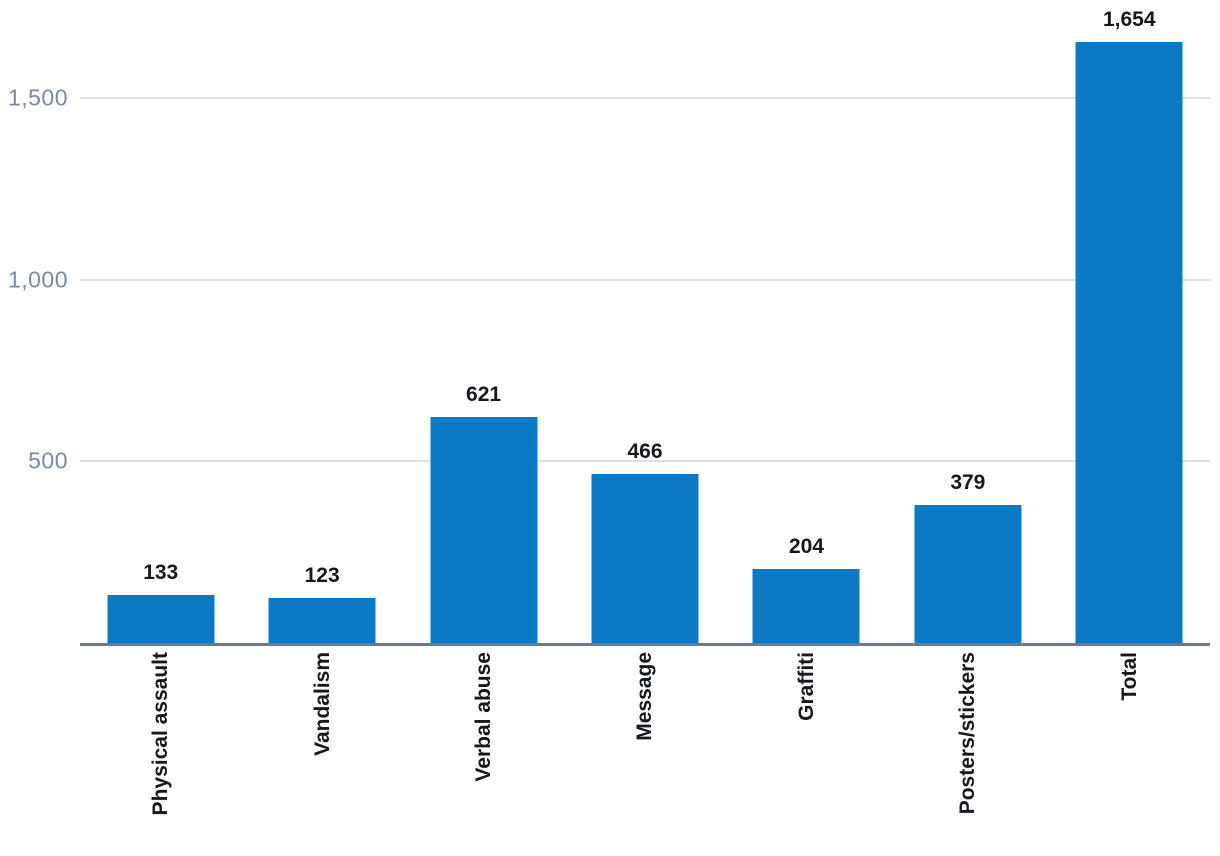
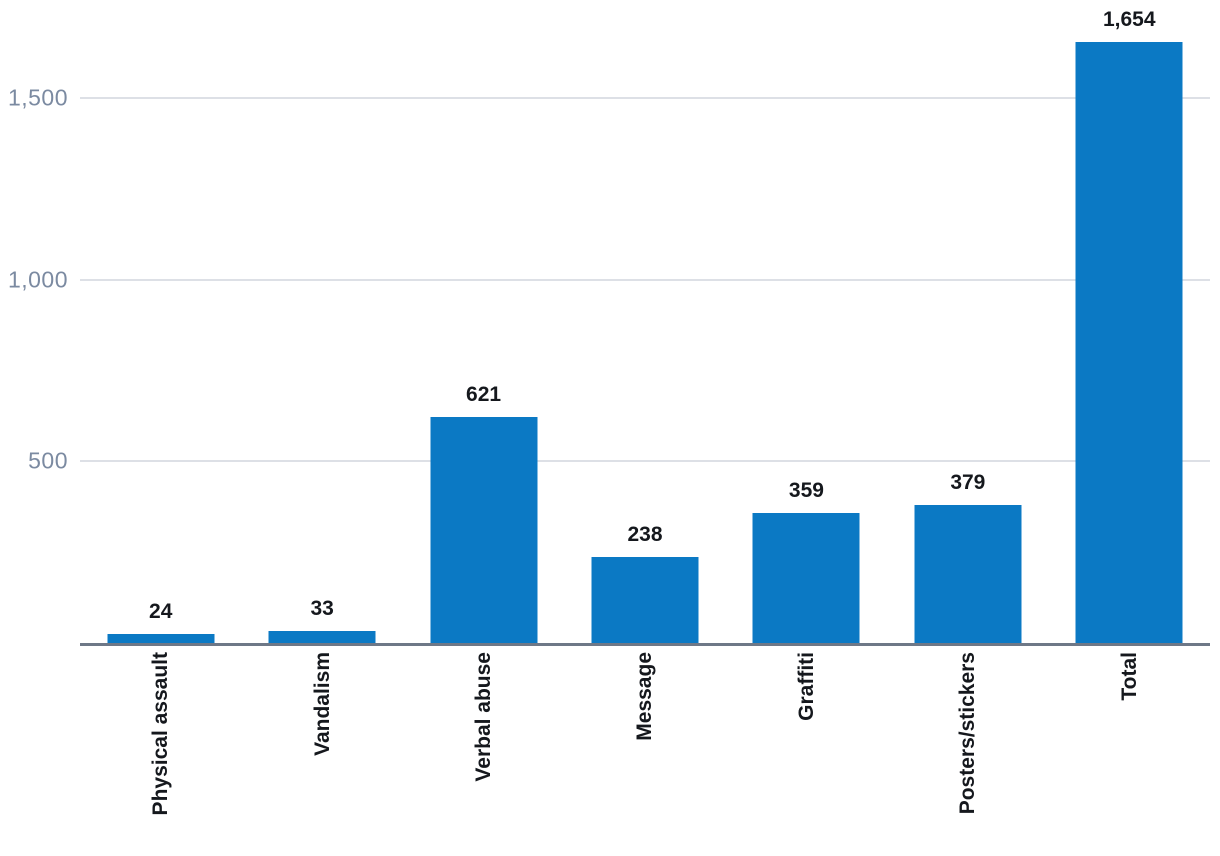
Physical assault: 133 -> 24
Vandalism: 123 -> 33
Message: 466 -> 238
Graffiti: 204 -> 359
